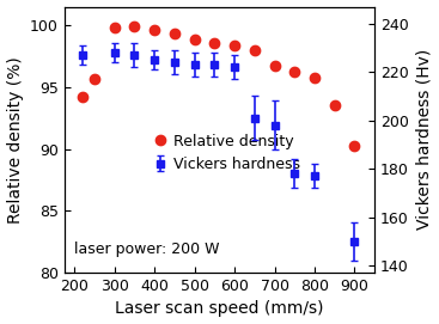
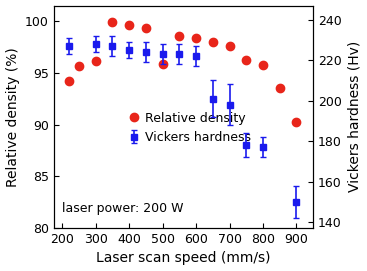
Relative density/300: 99.8 -> 96.1
Relative density/500: 98.8 -> 95.9
Relative density/700: 96.7 -> 97.6
